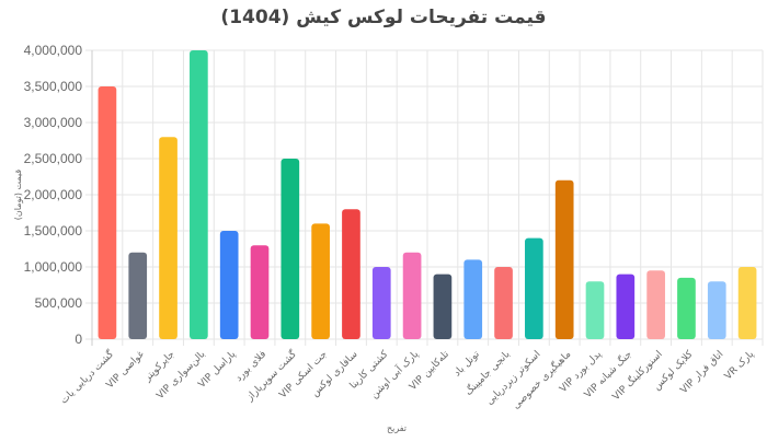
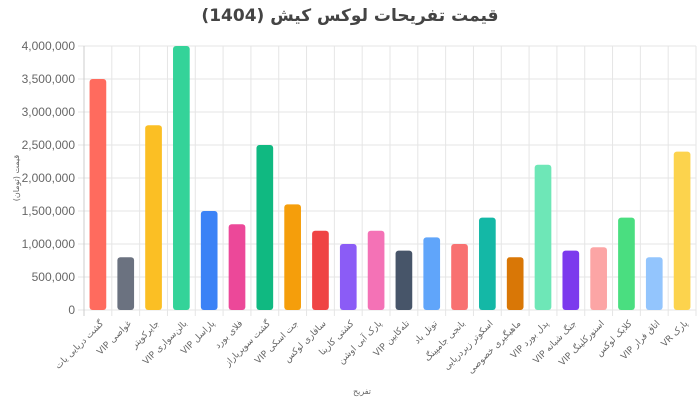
VIP غواصی: 1200000 -> 800000
سافاری لوکس: 1800000 -> 1200000
ماهیگیری خصوصی: 2200000 -> 800000
VIP پدل بورد: 800000 -> 2200000
کلابک لوکس: 800000 -> 1400000
VR پارک: 1000000 -> 2400000
